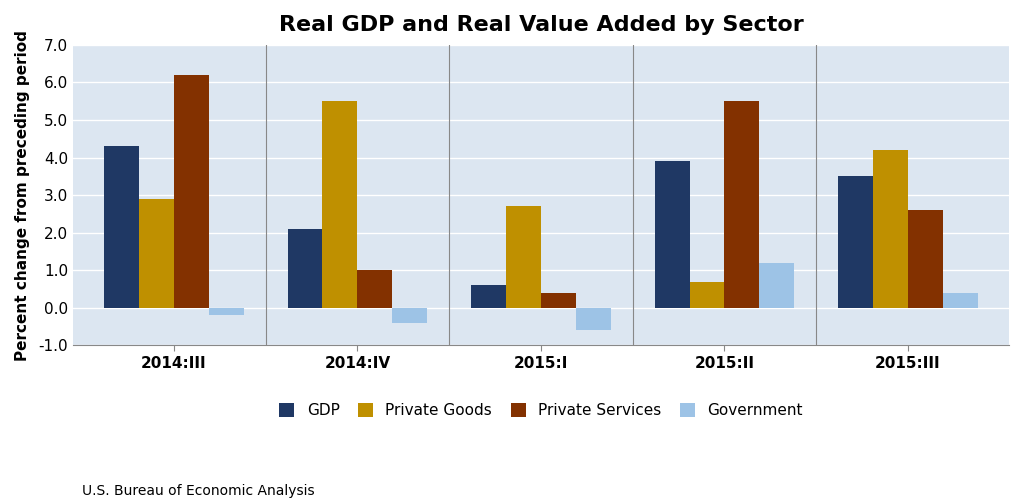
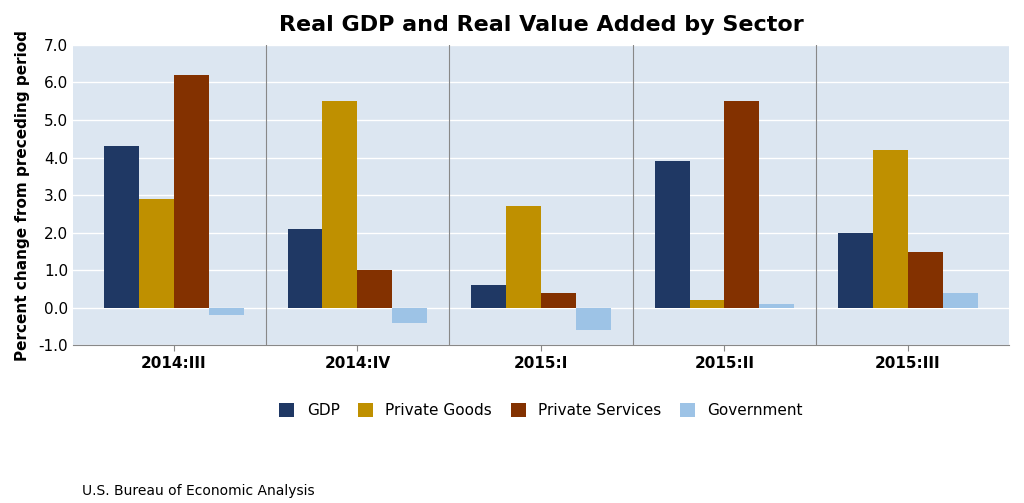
Private Goods/2015:II: 0.7 -> 0.2
Government/2015:II: 1.2 -> 0.1
GDP/2015:III: 3.5 -> 2.0
Private Services/2015:III: 2.6 -> 1.5
